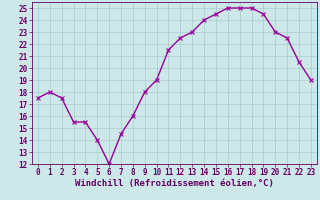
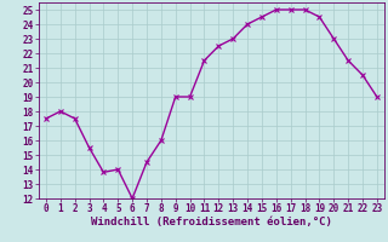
4: 15.5 -> 13.8
9: 18.0 -> 19.0
21: 22.5 -> 21.5
